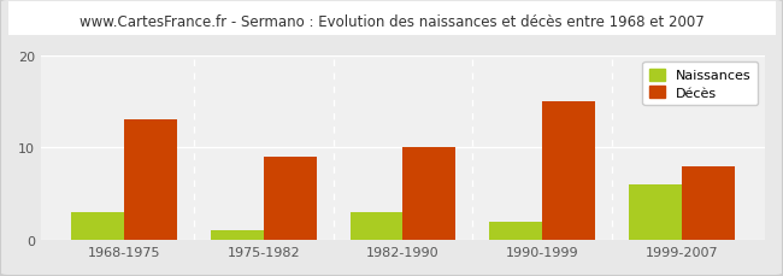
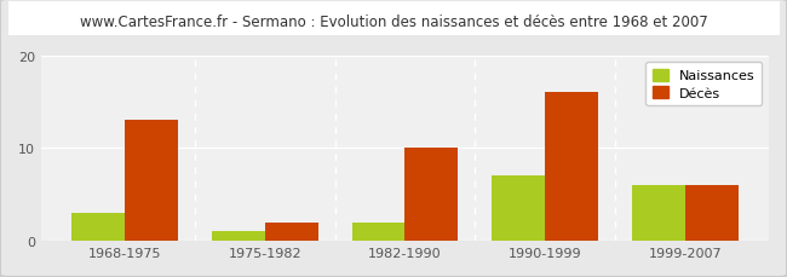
Décès/1975-1982: 9 -> 2
Naissances/1982-1990: 3 -> 2
Naissances/1990-1999: 2 -> 7
Décès/1990-1999: 15 -> 16
Décès/1999-2007: 8 -> 6
